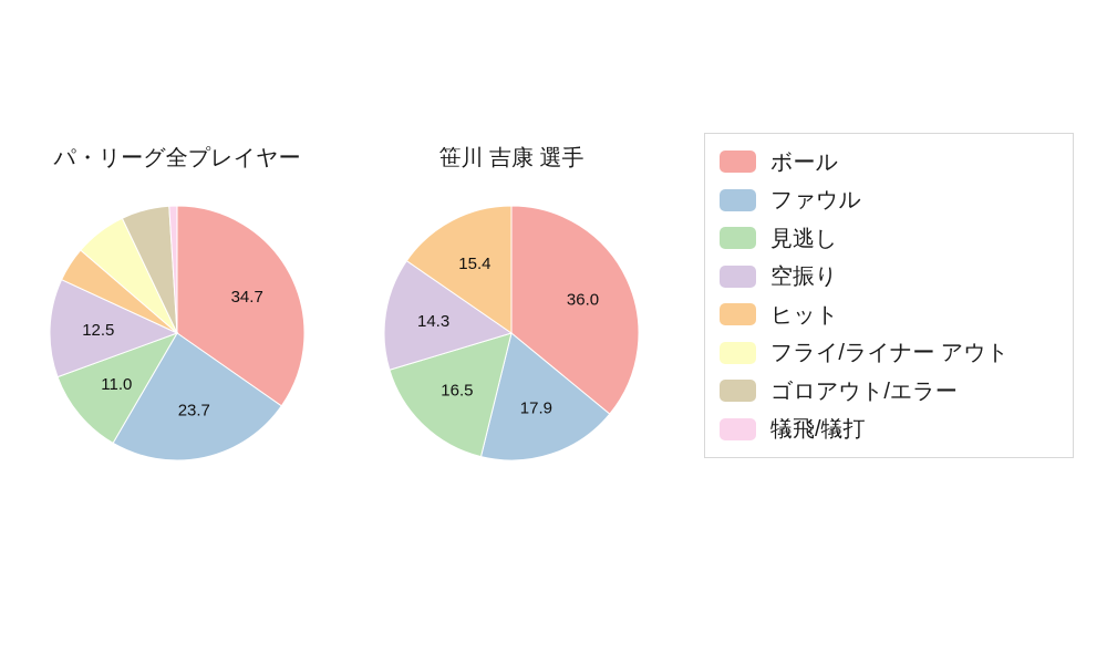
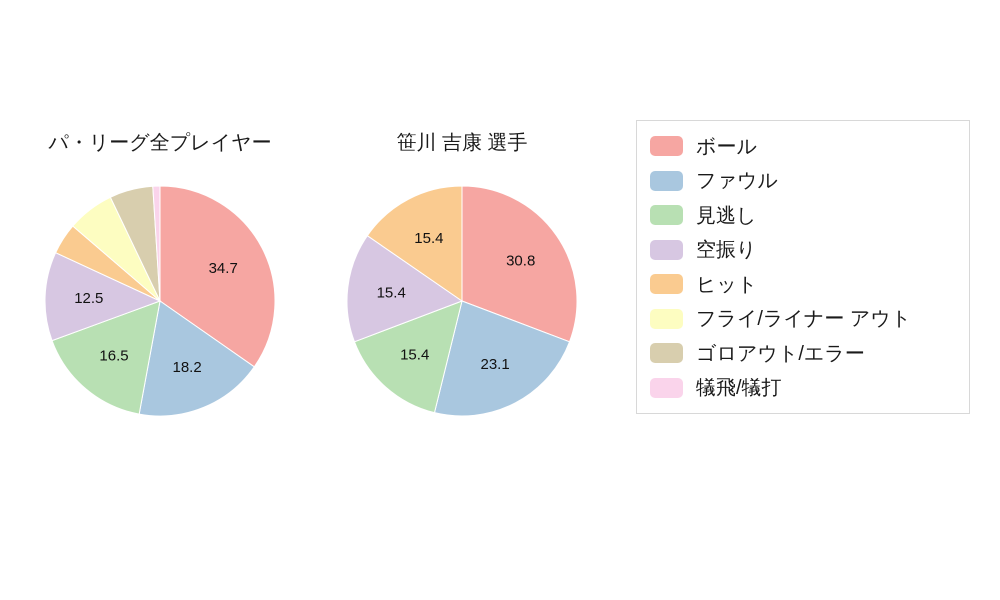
パ・リーグ全プレイヤー/ファウル: 23.7 -> 18.2
パ・リーグ全プレイヤー/見逃し: 11.0 -> 16.5
笹川 吉康 選手/ボール: 36.0 -> 30.8
笹川 吉康 選手/ファウル: 17.9 -> 23.1
笹川 吉康 選手/見逃し: 16.5 -> 15.4
笹川 吉康 選手/空振り: 14.3 -> 15.4
